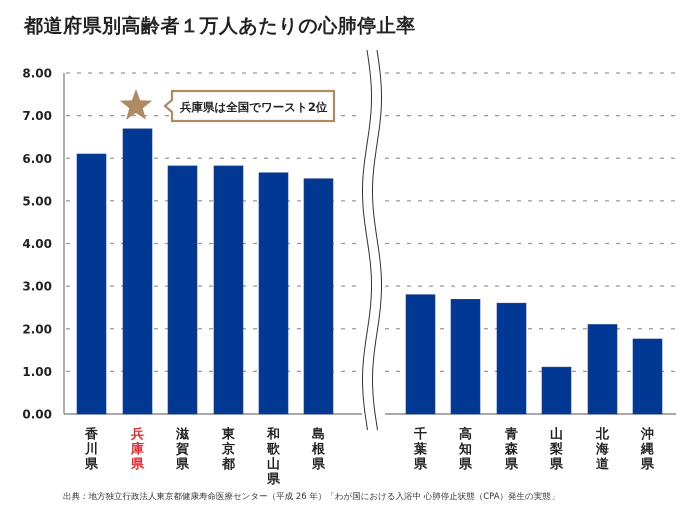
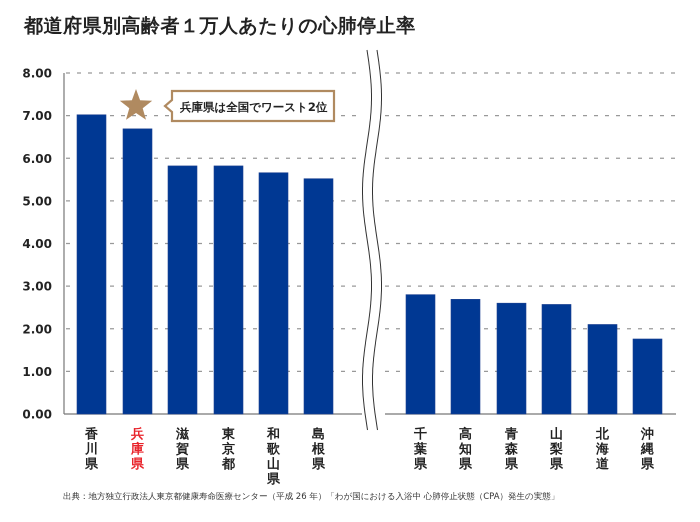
香川県: 6.1 -> 7.0
山梨県: 1.1 -> 2.6
